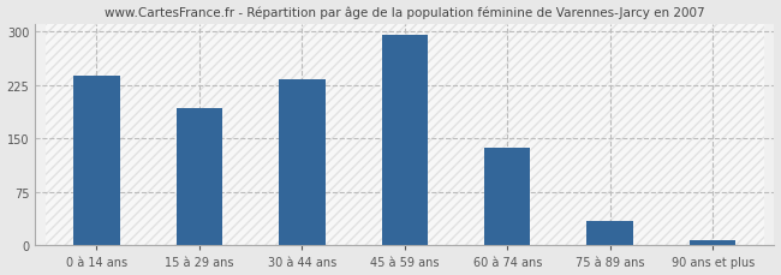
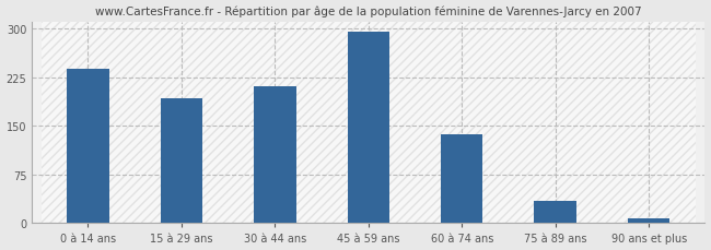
30 à 44 ans: 232 -> 210
